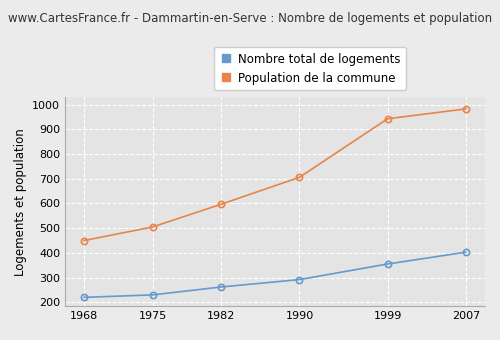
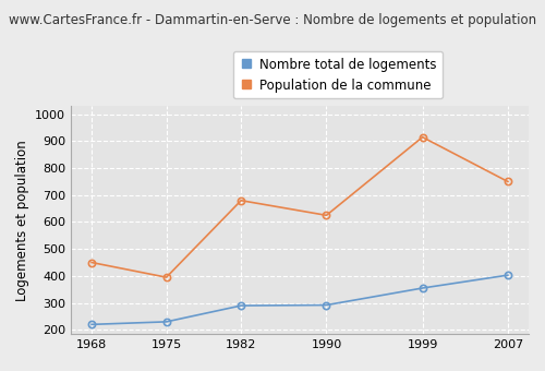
Population de la commune/1975: 505 -> 395
Nombre total de logements/1982: 262 -> 290
Population de la commune/1982: 597 -> 680
Population de la commune/1990: 706 -> 625
Population de la commune/1999: 943 -> 915
Population de la commune/2007: 983 -> 750
